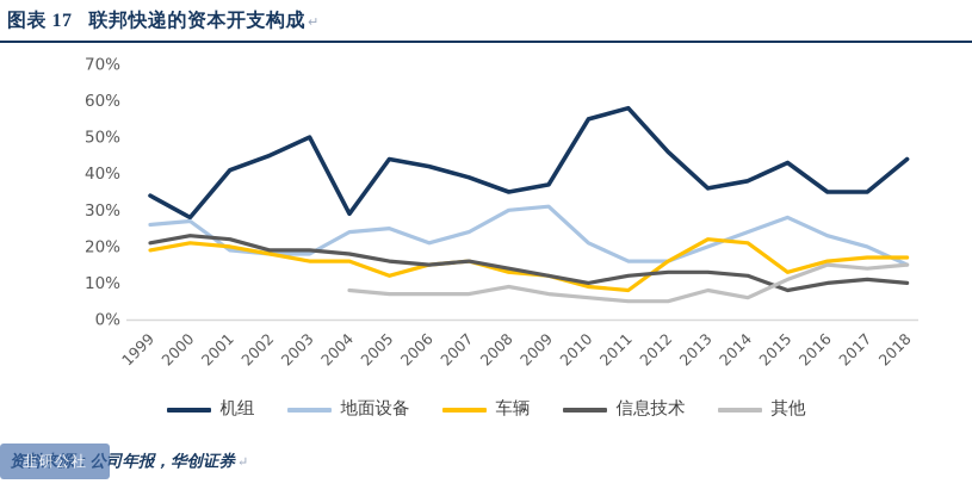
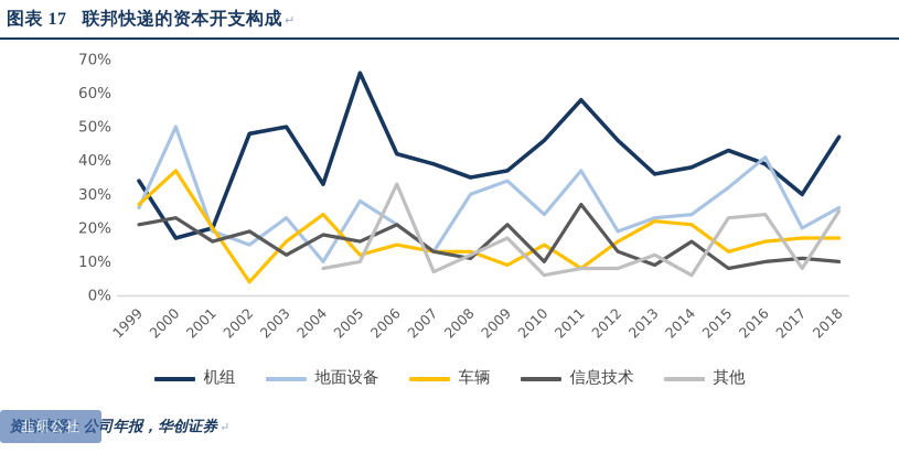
车辆/1999: 19% -> 27%
机组/2000: 28% -> 17%
地面设备/2000: 27% -> 50%
车辆/2000: 21% -> 37%
机组/2001: 41% -> 20%
信息技术/2001: 22% -> 16%
机组/2002: 45% -> 48%
地面设备/2002: 18% -> 15%
车辆/2002: 18% -> 4%
地面设备/2003: 18% -> 23%
信息技术/2003: 19% -> 12%
机组/2004: 29% -> 33%
地面设备/2004: 24% -> 10%
车辆/2004: 16% -> 24%
机组/2005: 44% -> 66%
地面设备/2005: 25% -> 28%
其他/2005: 7% -> 10%
信息技术/2006: 15% -> 21%
其他/2006: 7% -> 33%
地面设备/2007: 24% -> 13%
车辆/2007: 16% -> 13%
信息技术/2007: 16% -> 13%
信息技术/2008: 14% -> 11%
其他/2008: 9% -> 12%
地面设备/2009: 31% -> 34%
车辆/2009: 12% -> 9%
信息技术/2009: 12% -> 21%
其他/2009: 7% -> 17%
机组/2010: 55% -> 46%
地面设备/2010: 21% -> 24%
车辆/2010: 9% -> 15%
地面设备/2011: 16% -> 37%
信息技术/2011: 12% -> 27%
其他/2011: 5% -> 8%
地面设备/2012: 16% -> 19%
其他/2012: 5% -> 8%
地面设备/2013: 20% -> 23%
信息技术/2013: 13% -> 9%
其他/2013: 8% -> 12%
信息技术/2014: 12% -> 16%
地面设备/2015: 28% -> 32%
其他/2015: 11% -> 23%
机组/2016: 35% -> 39%
地面设备/2016: 23% -> 41%
其他/2016: 15% -> 24%
机组/2017: 35% -> 30%
其他/2017: 14% -> 8%
机组/2018: 44% -> 47%
地面设备/2018: 15% -> 26%
其他/2018: 15% -> 25%
